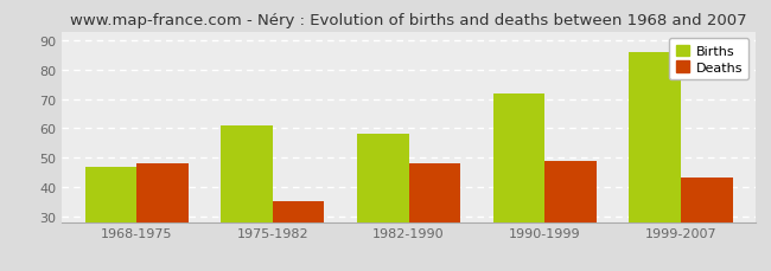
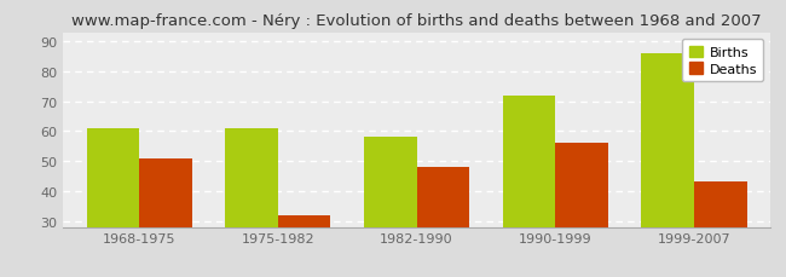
Births/1968-1975: 47 -> 61
Deaths/1968-1975: 48 -> 51
Deaths/1975-1982: 35 -> 32
Deaths/1990-1999: 49 -> 56
